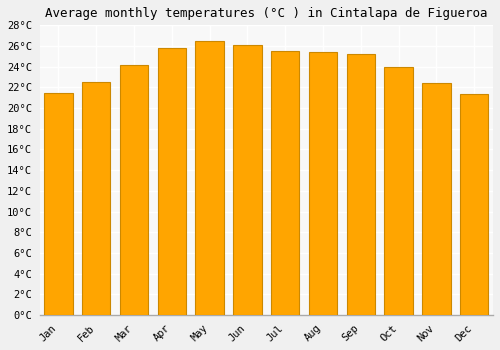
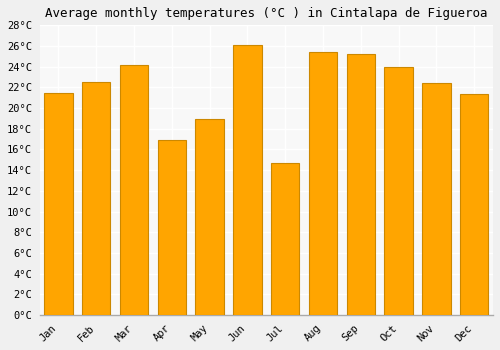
Apr: 25.8°C -> 16.9°C
May: 26.5°C -> 18.9°C
Jul: 25.5°C -> 14.7°C
